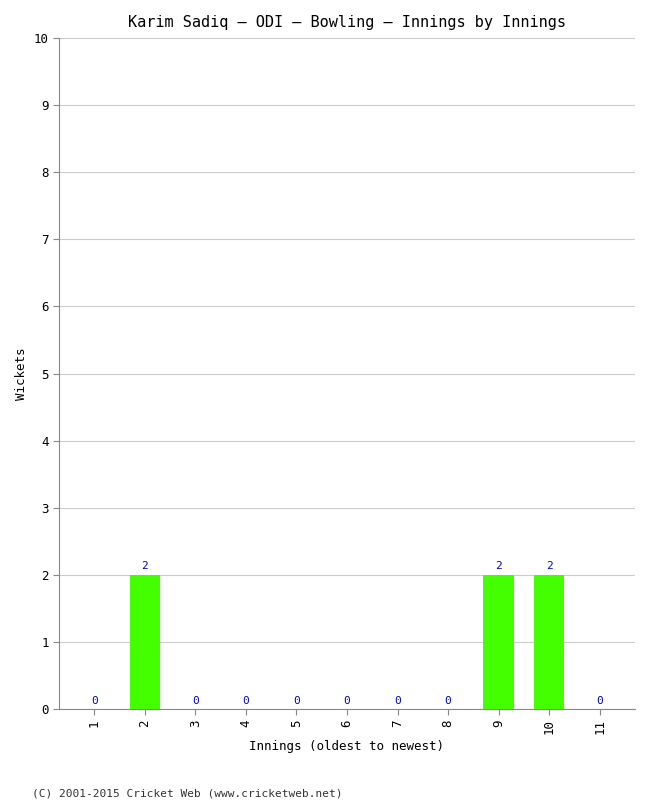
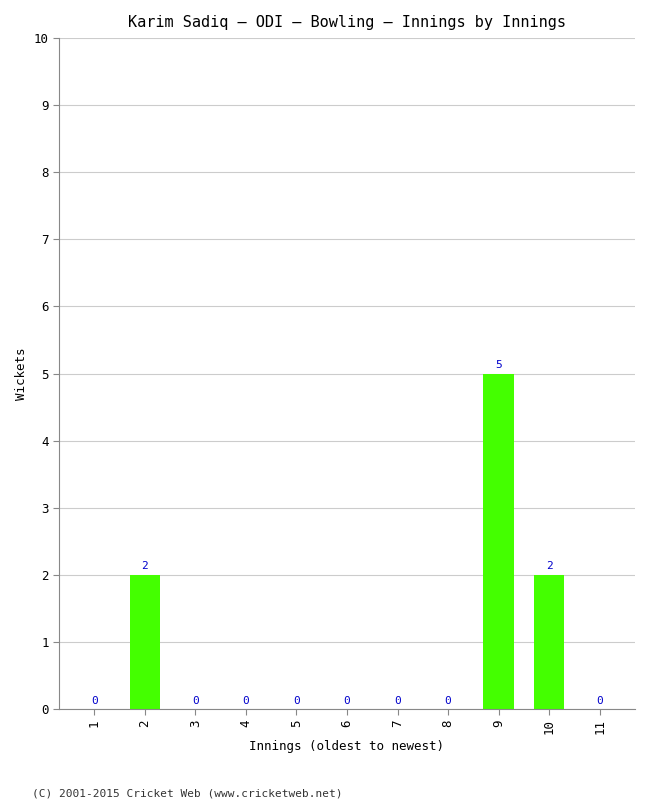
9: 2 -> 5
